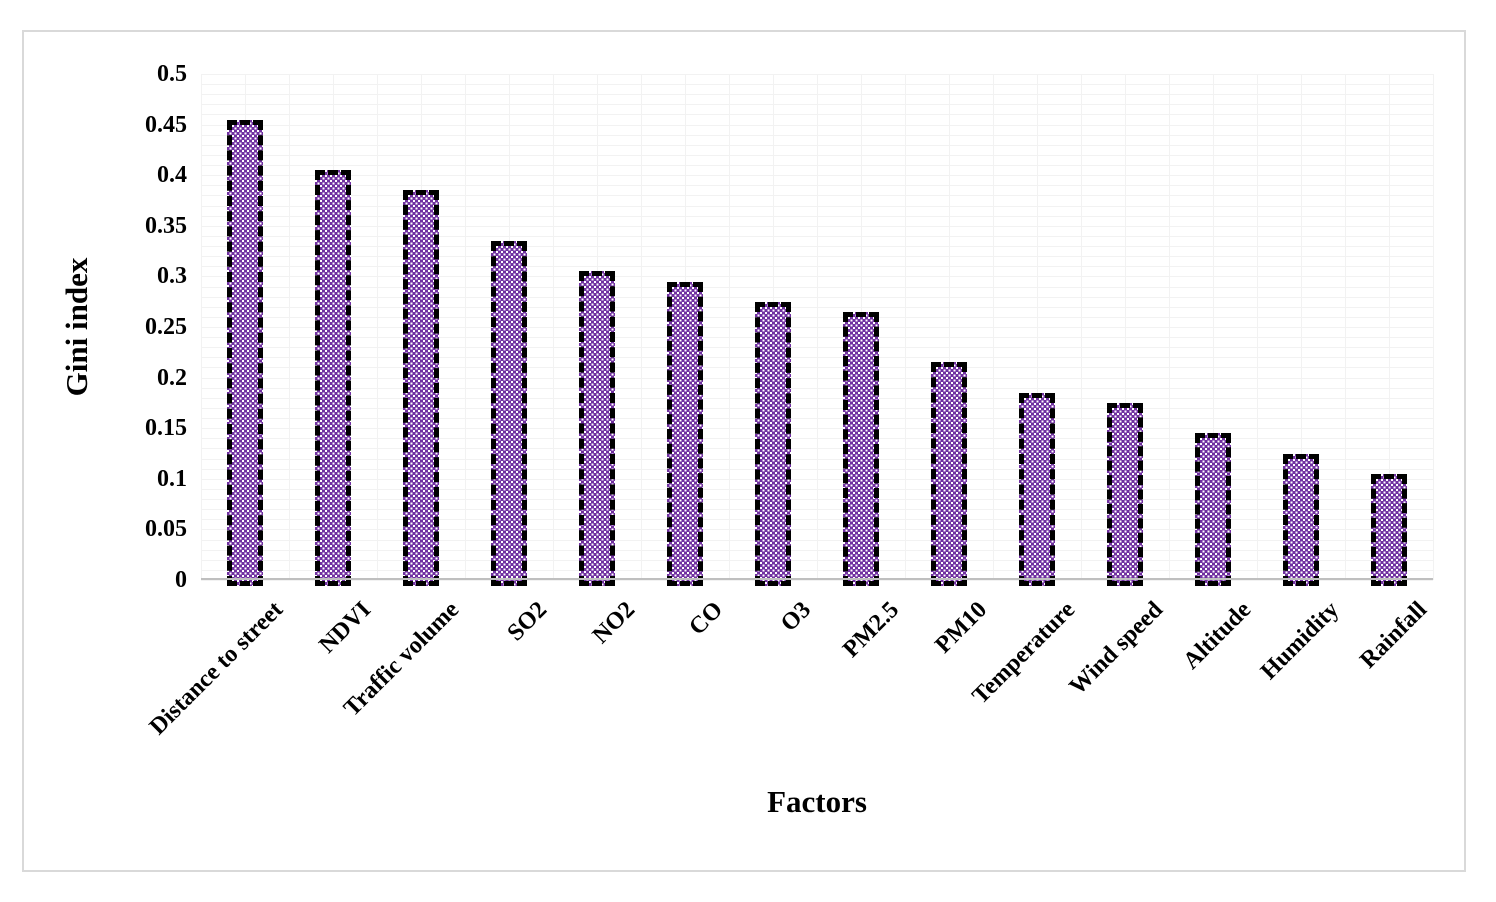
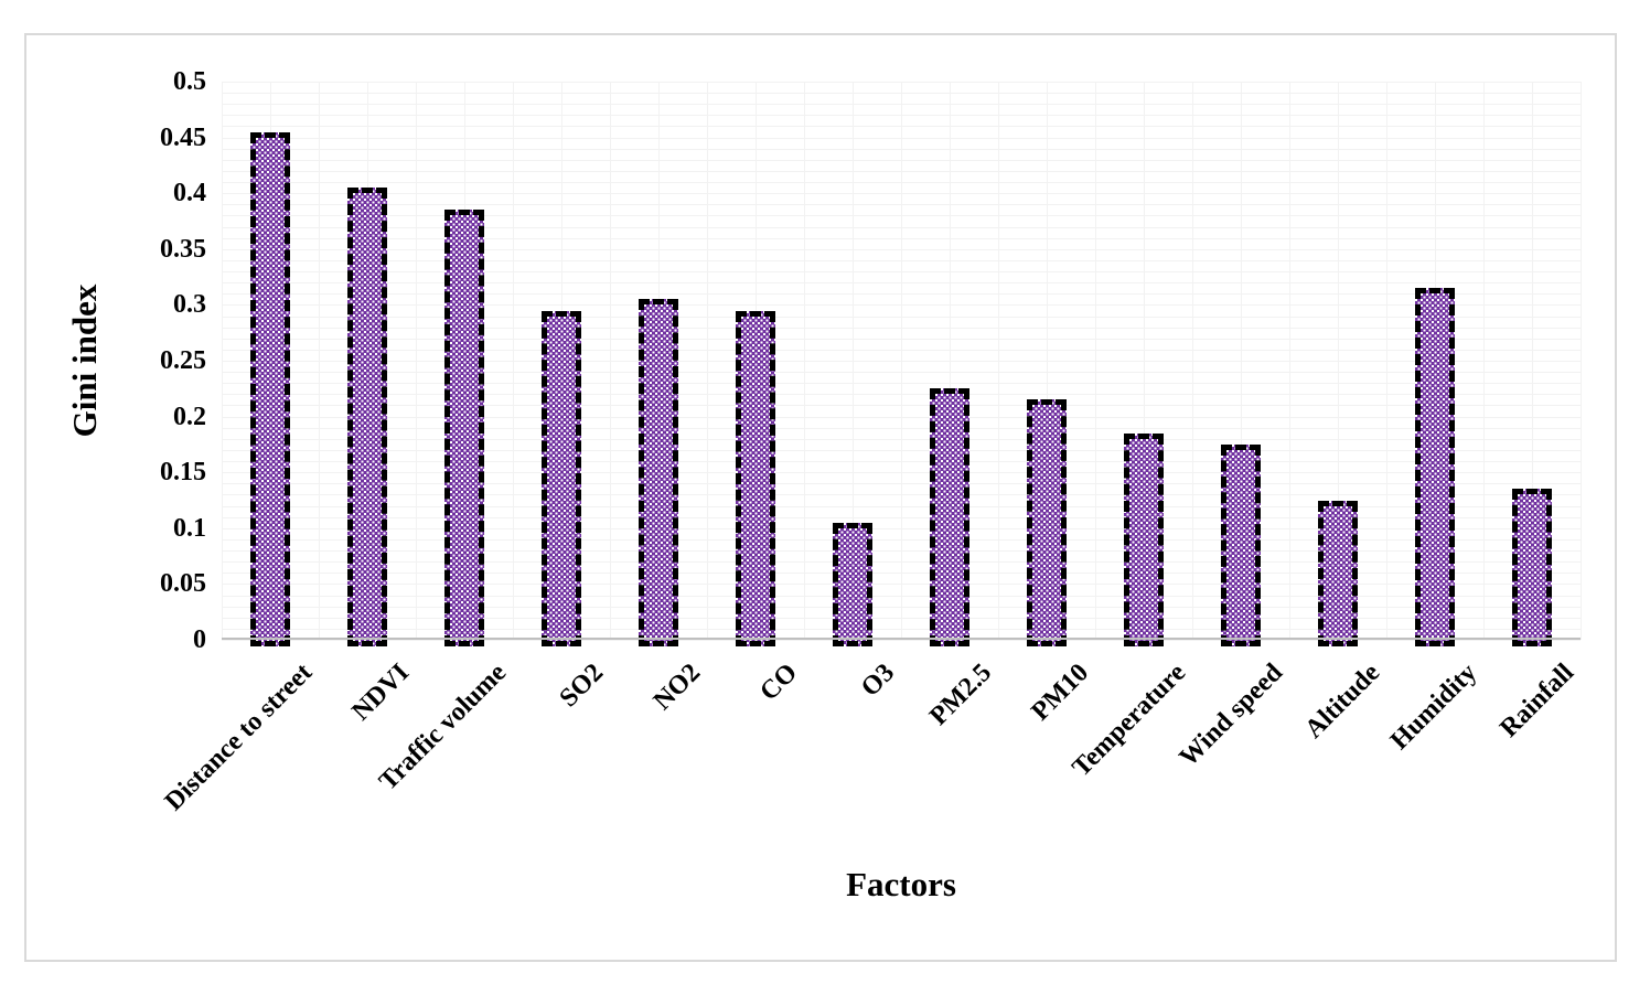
SO2: 0.33 -> 0.29
O3: 0.27 -> 0.10
PM2.5: 0.26 -> 0.22
Altitude: 0.14 -> 0.12
Humidity: 0.12 -> 0.31
Rainfall: 0.10 -> 0.13
